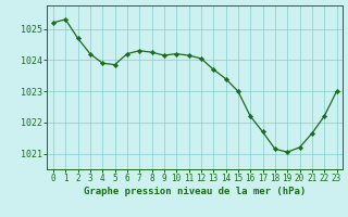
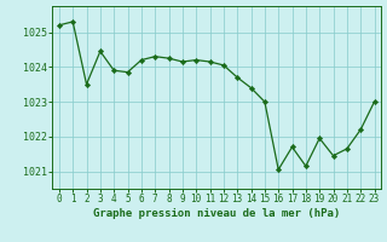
2: 1024.70 -> 1023.50
3: 1024.20 -> 1024.45
16: 1022.20 -> 1021.05
19: 1021.05 -> 1021.95
20: 1021.20 -> 1021.45
